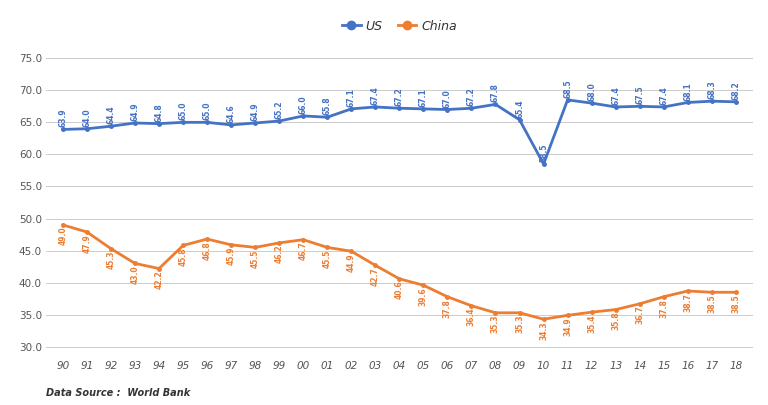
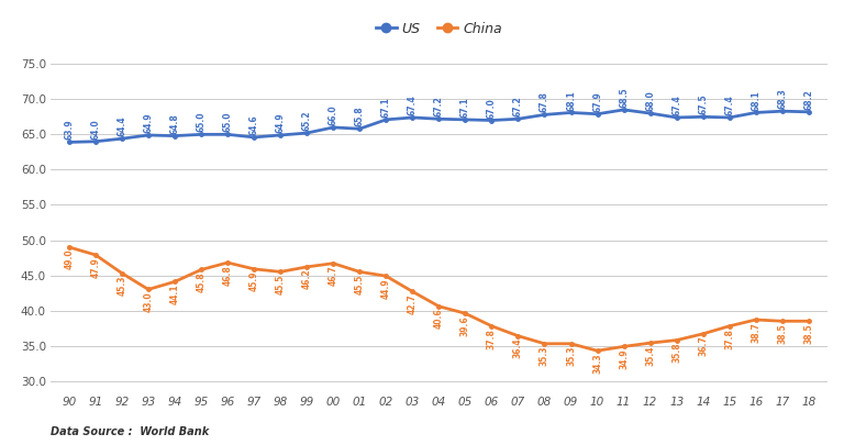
China/94: 42.2 -> 44.1
US/09: 65.4 -> 68.1
US/10: 58.5 -> 67.9
